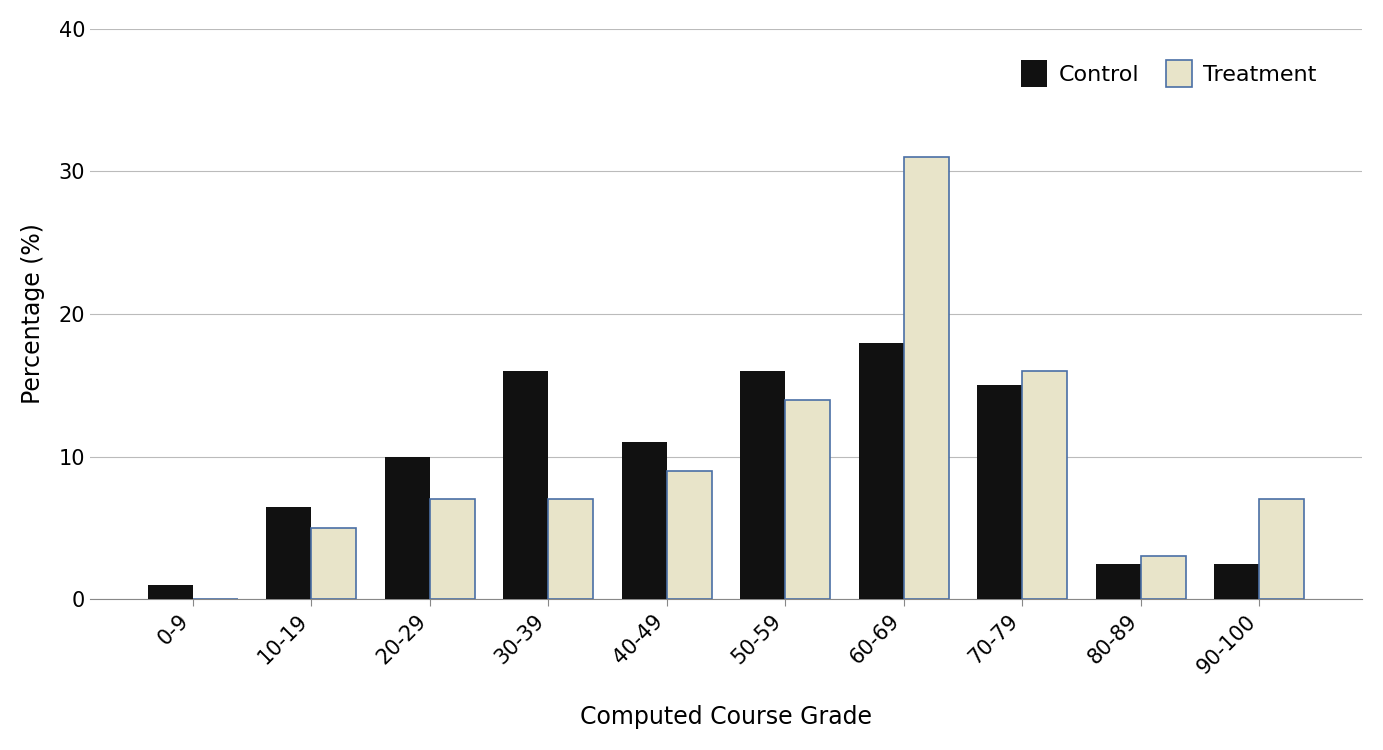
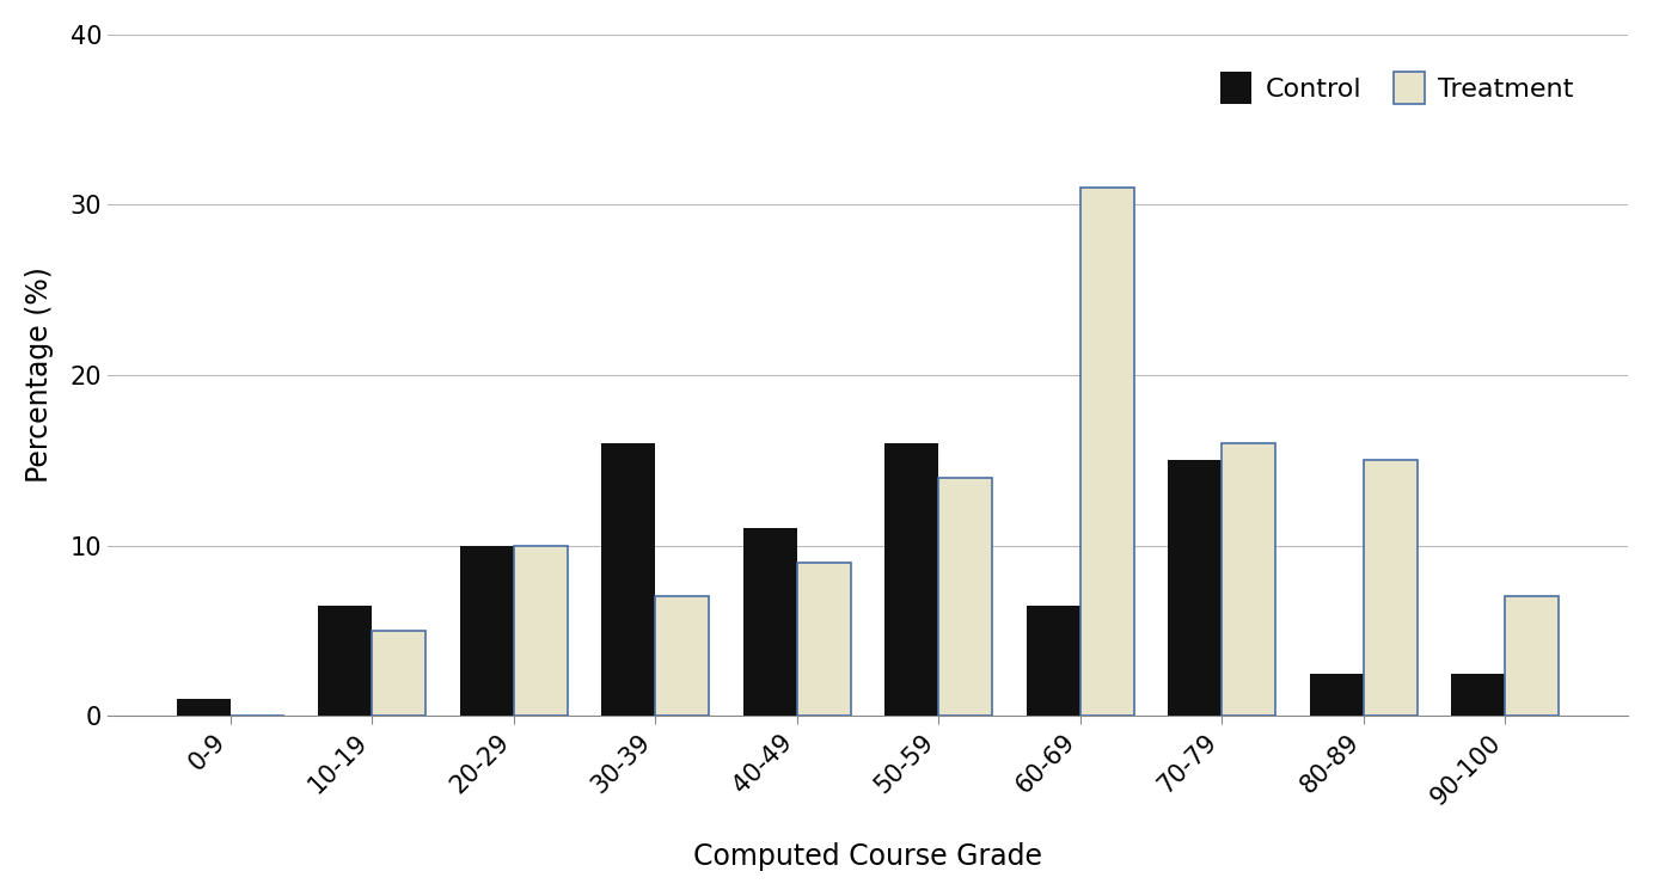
Treatment/20-29: 7 -> 10
Control/60-69: 18.0 -> 6.5
Treatment/80-89: 3 -> 15
